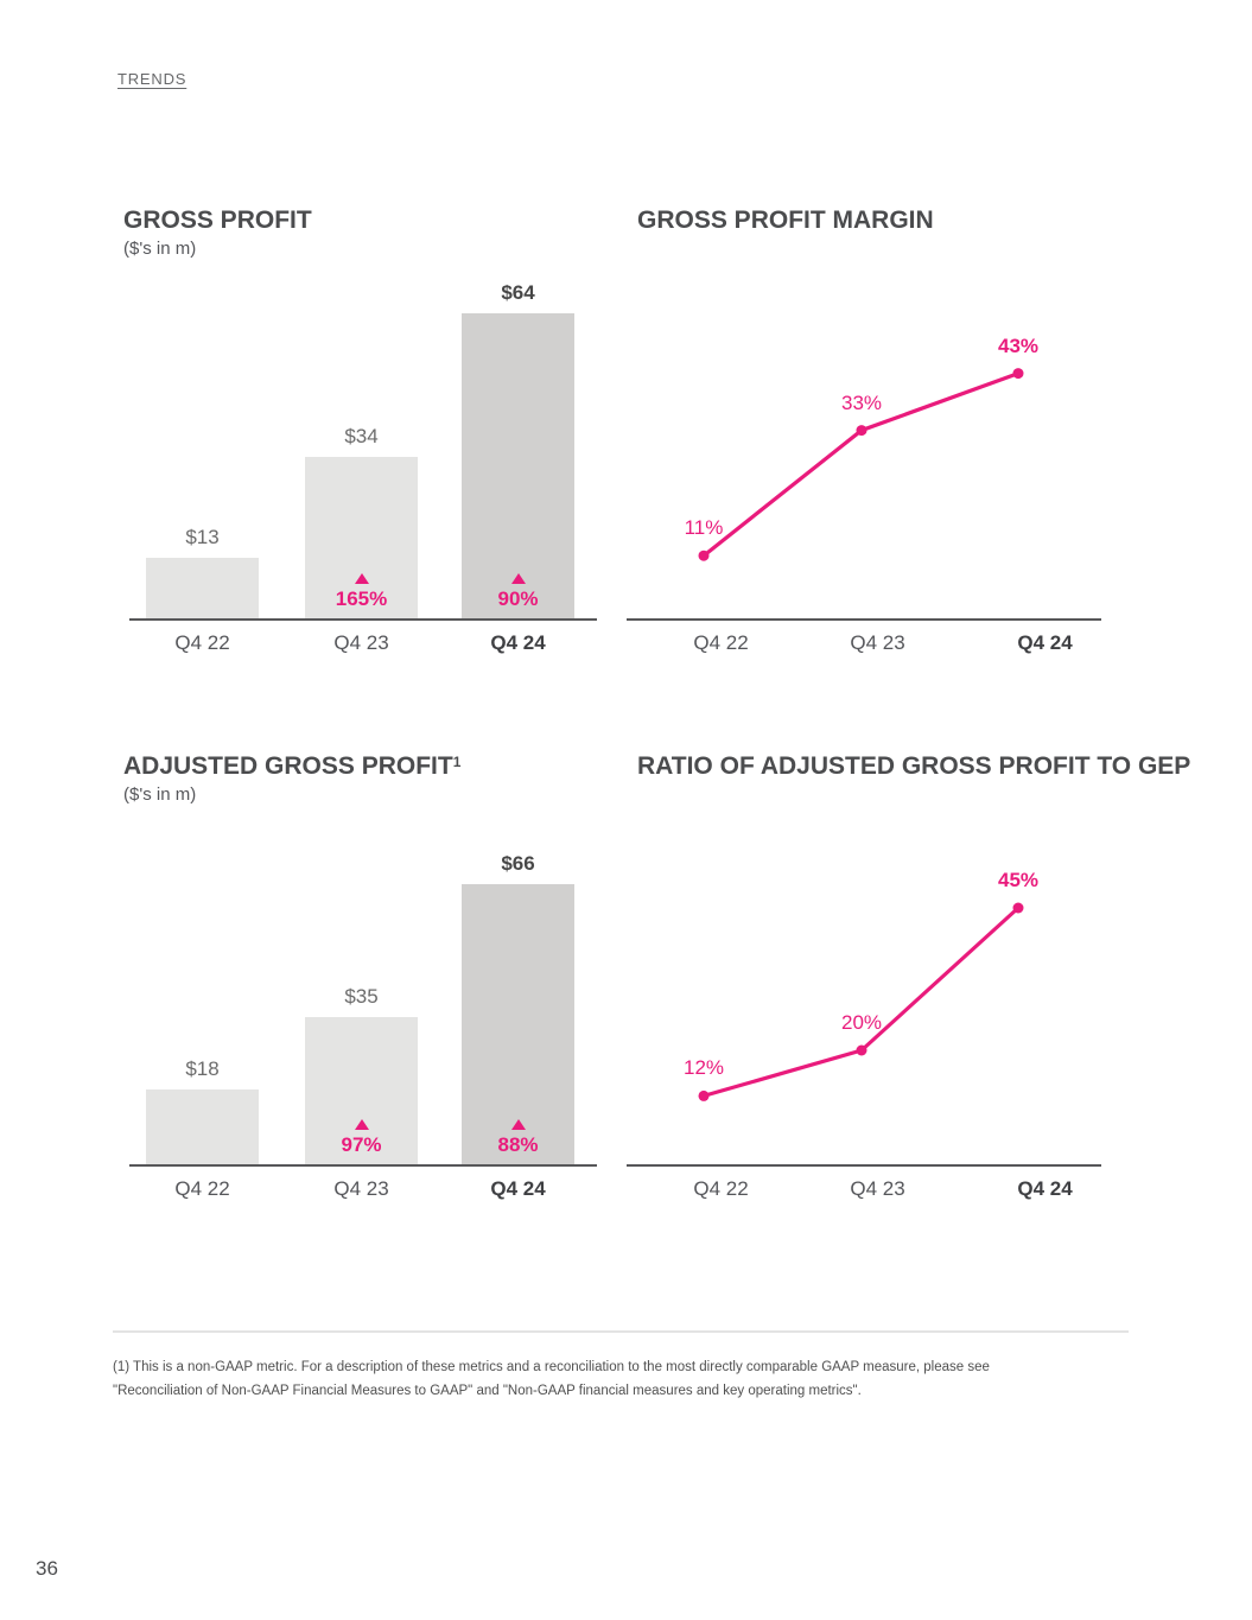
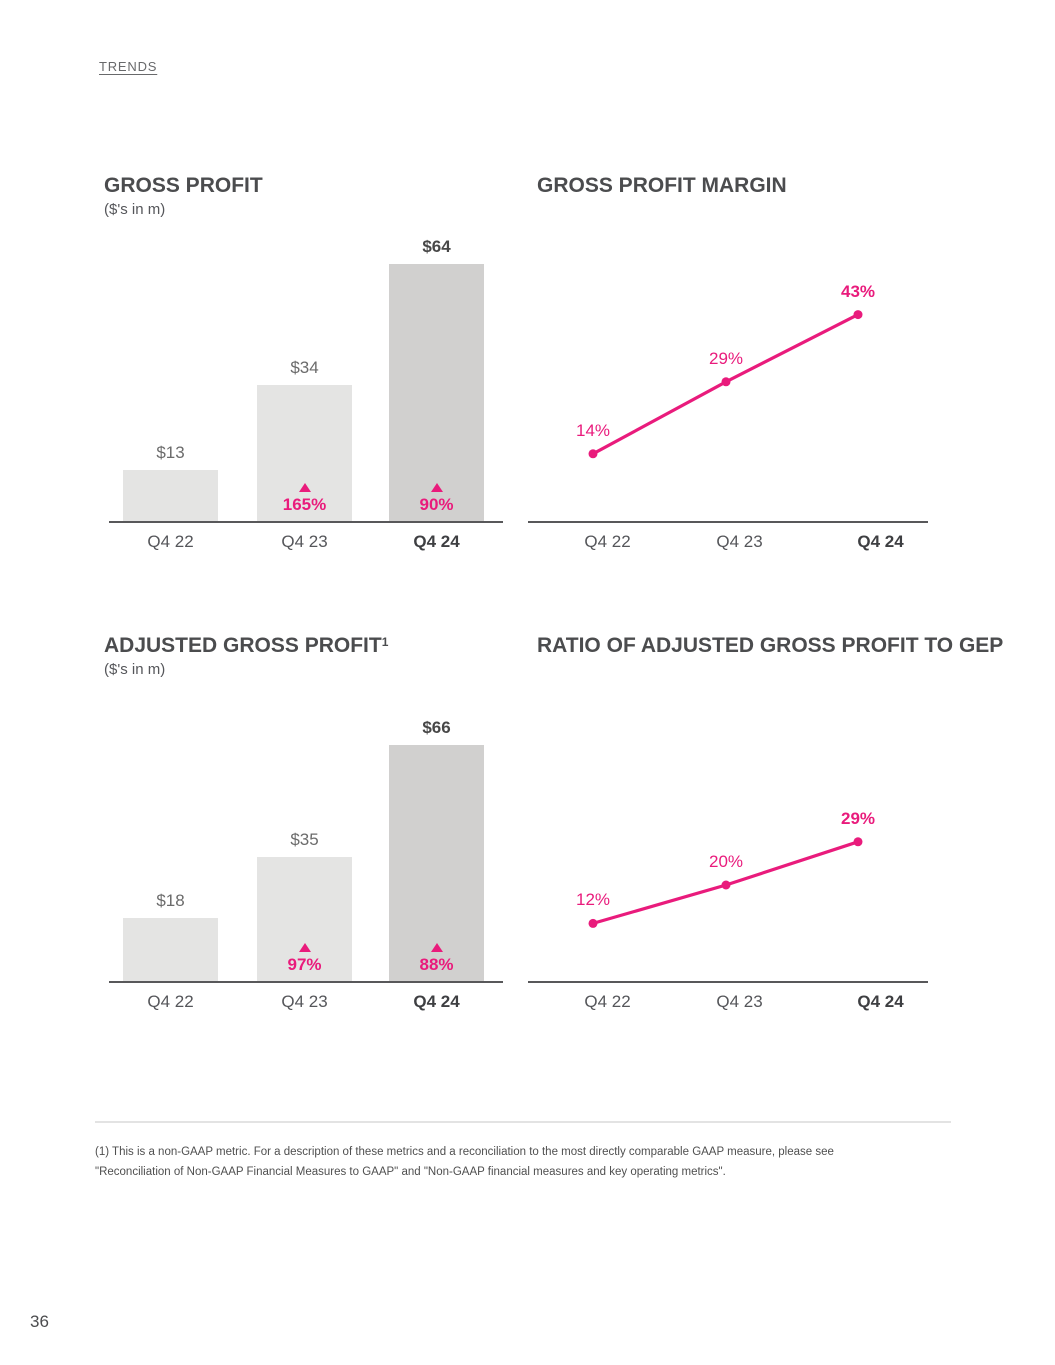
GROSS PROFIT MARGIN/Q4 22: 11% -> 14%
GROSS PROFIT MARGIN/Q4 23: 33% -> 29%
RATIO OF ADJUSTED GROSS PROFIT TO GEP/Q4 24: 45% -> 29%
